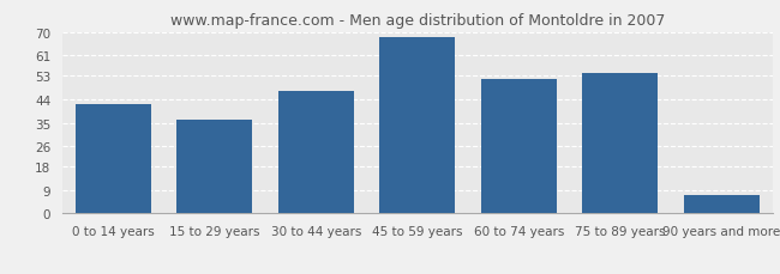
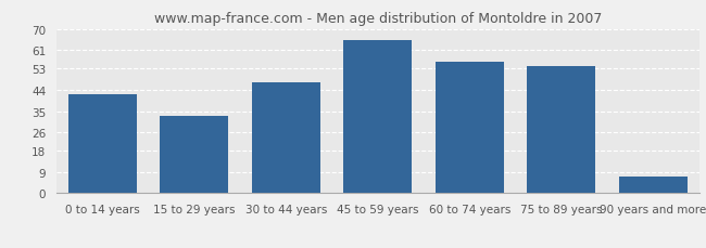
15 to 29 years: 36 -> 33
45 to 59 years: 68 -> 65
60 to 74 years: 52 -> 56
